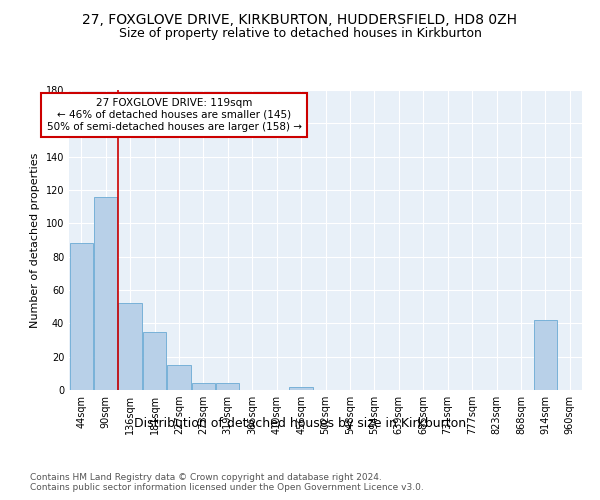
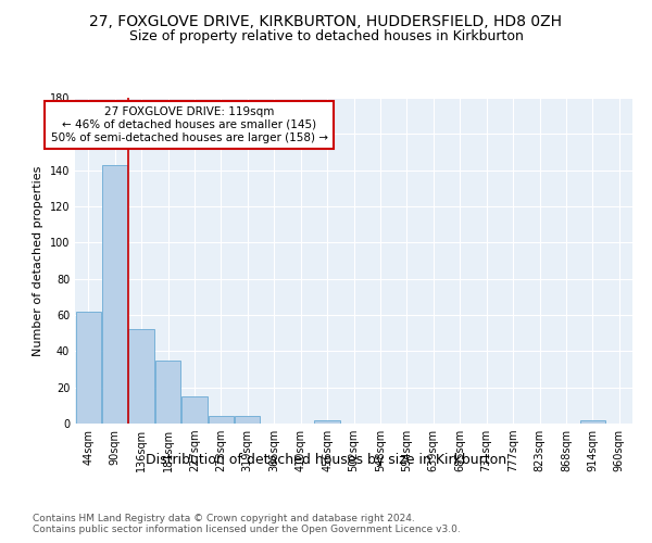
44sqm: 88 -> 62
90sqm: 116 -> 143
914sqm: 42 -> 2
